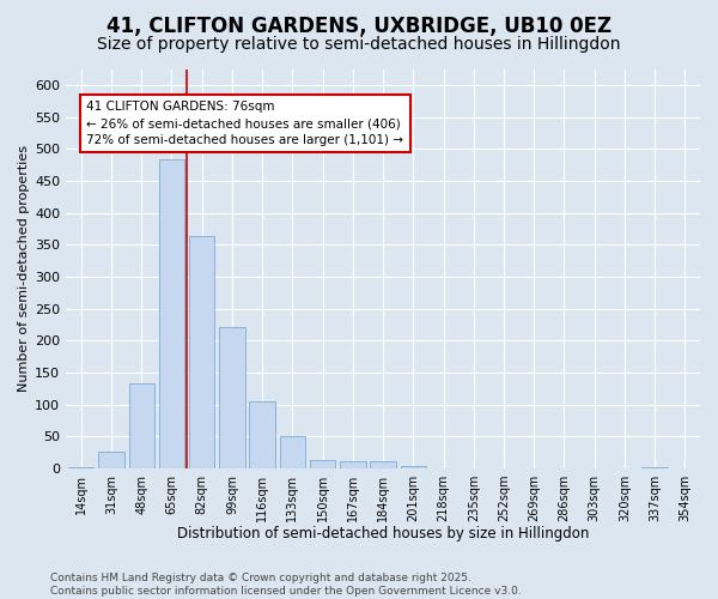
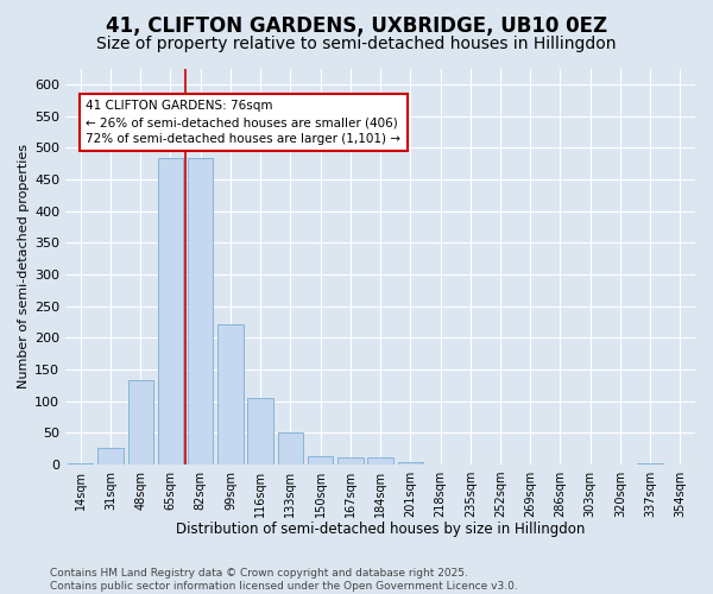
82sqm: 364 -> 483
